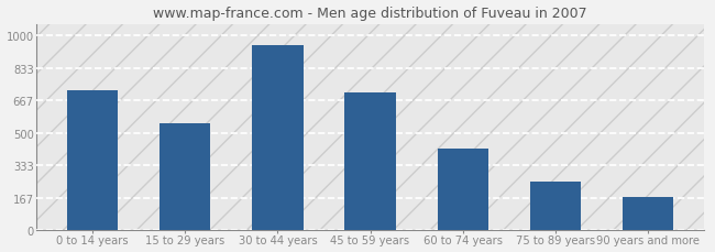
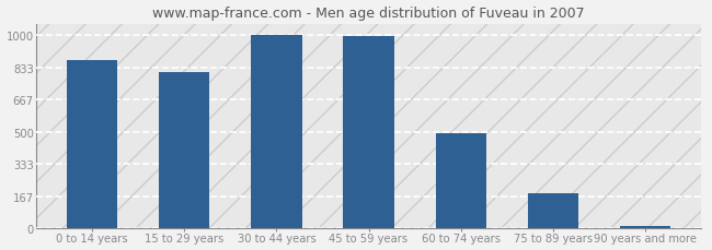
0 to 14 years: 720 -> 870
15 to 29 years: 550 -> 810
30 to 44 years: 950 -> 1000
45 to 59 years: 710 -> 990
60 to 74 years: 420 -> 490
75 to 89 years: 250 -> 180
90 years and more: 170 -> 10
